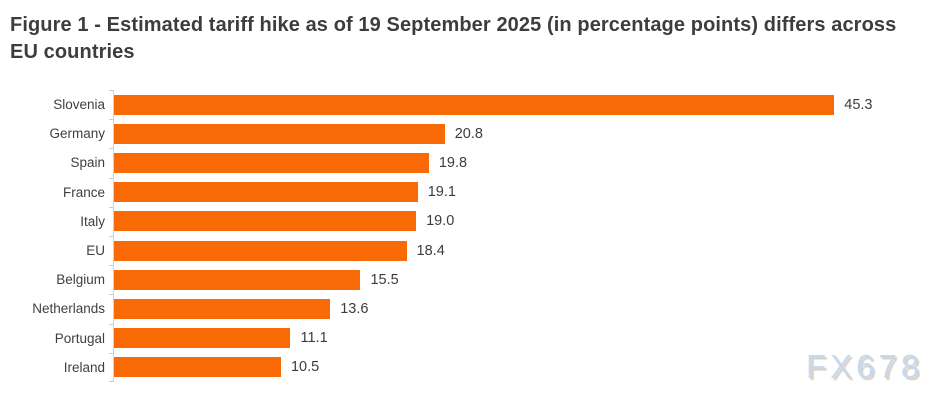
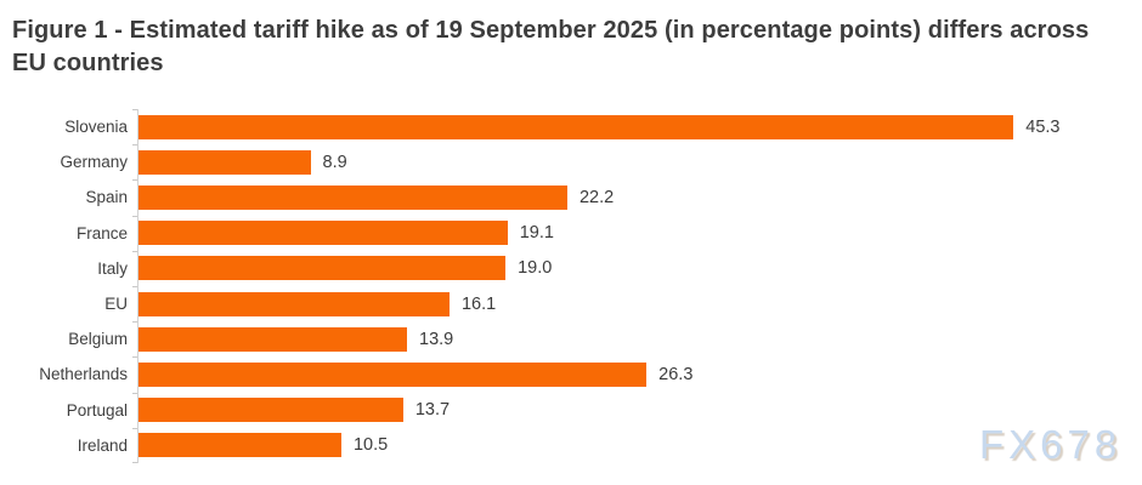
Germany: 20.8 -> 8.9
Spain: 19.8 -> 22.2
EU: 18.4 -> 16.1
Belgium: 15.5 -> 13.9
Netherlands: 13.6 -> 26.3
Portugal: 11.1 -> 13.7
